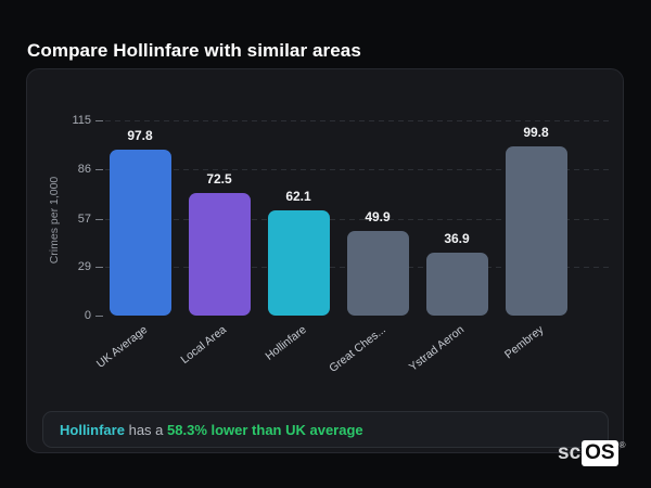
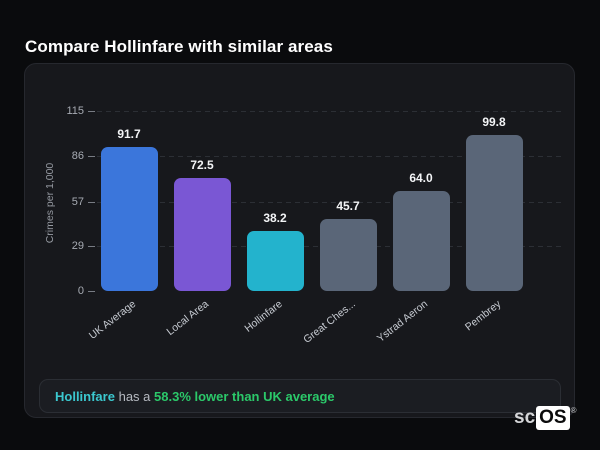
UK Average: 97.8 -> 91.7
Hollinfare: 62.1 -> 38.2
Great Ches...: 49.9 -> 45.7
Ystrad Aeron: 36.9 -> 64.0
